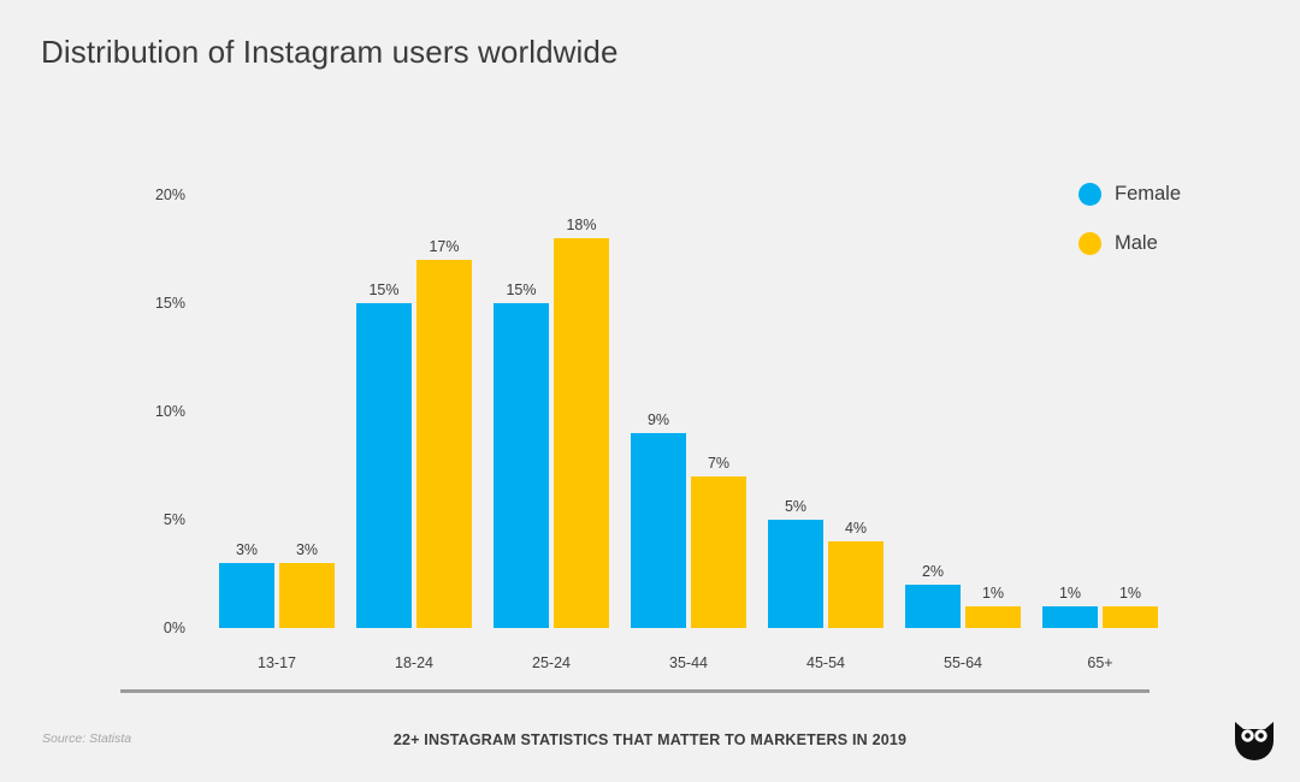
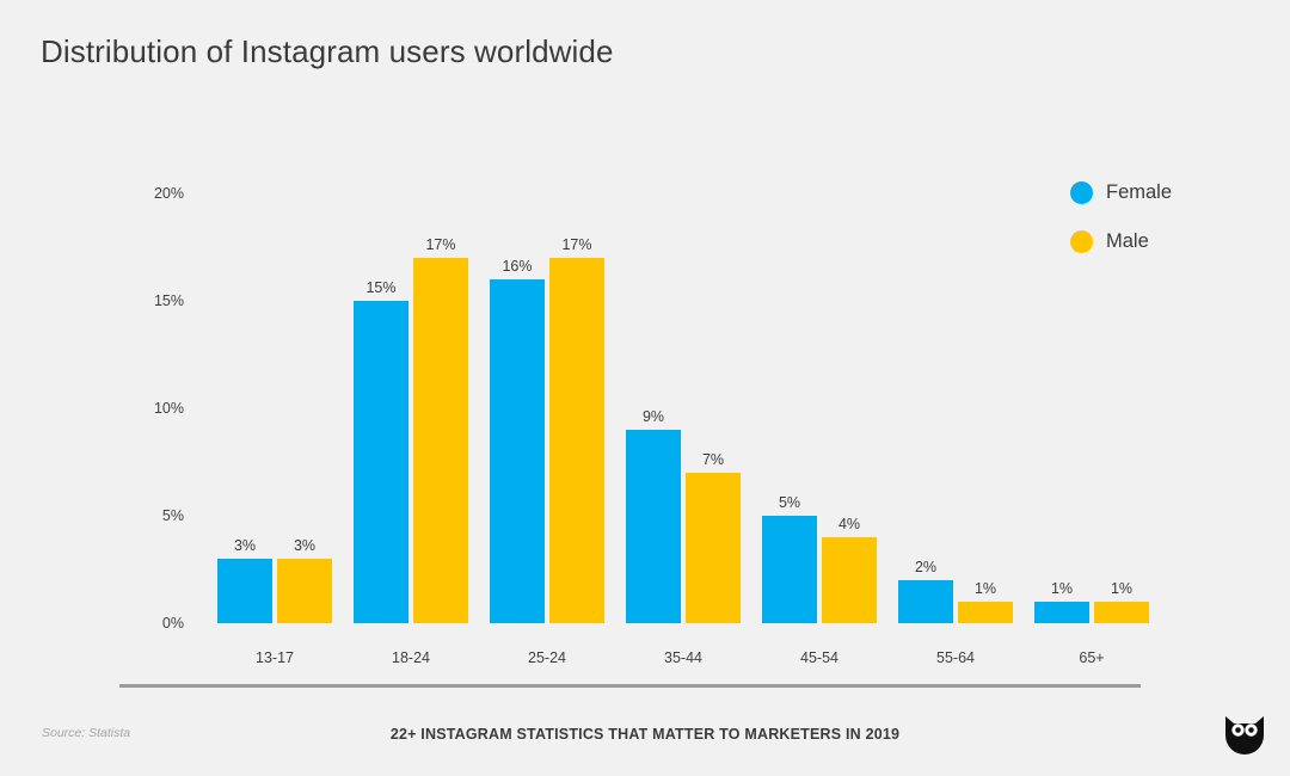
Female/25-24: 15% -> 16%
Male/25-24: 18% -> 17%
